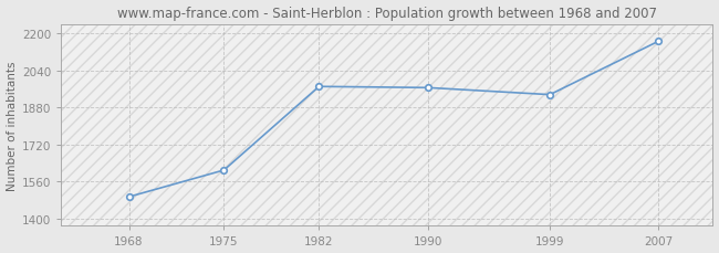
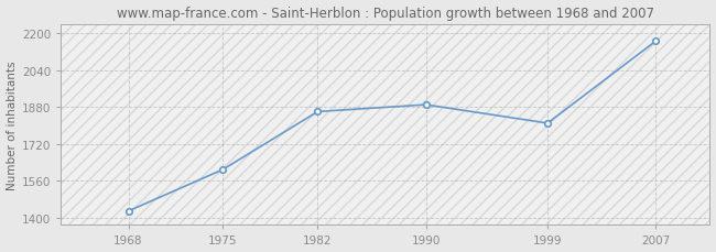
1968: 1495 -> 1430
1982: 1970 -> 1860
1990: 1965 -> 1890
1999: 1935 -> 1810
